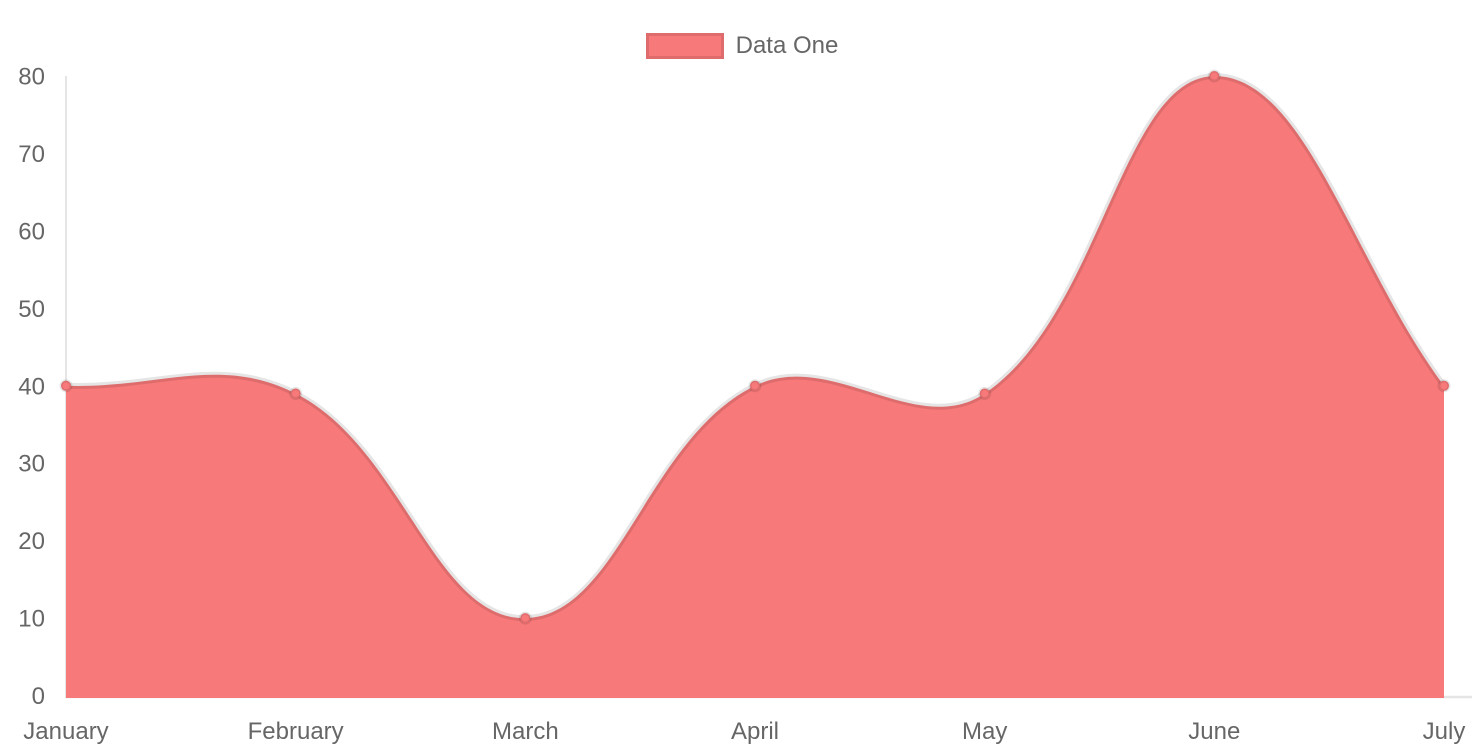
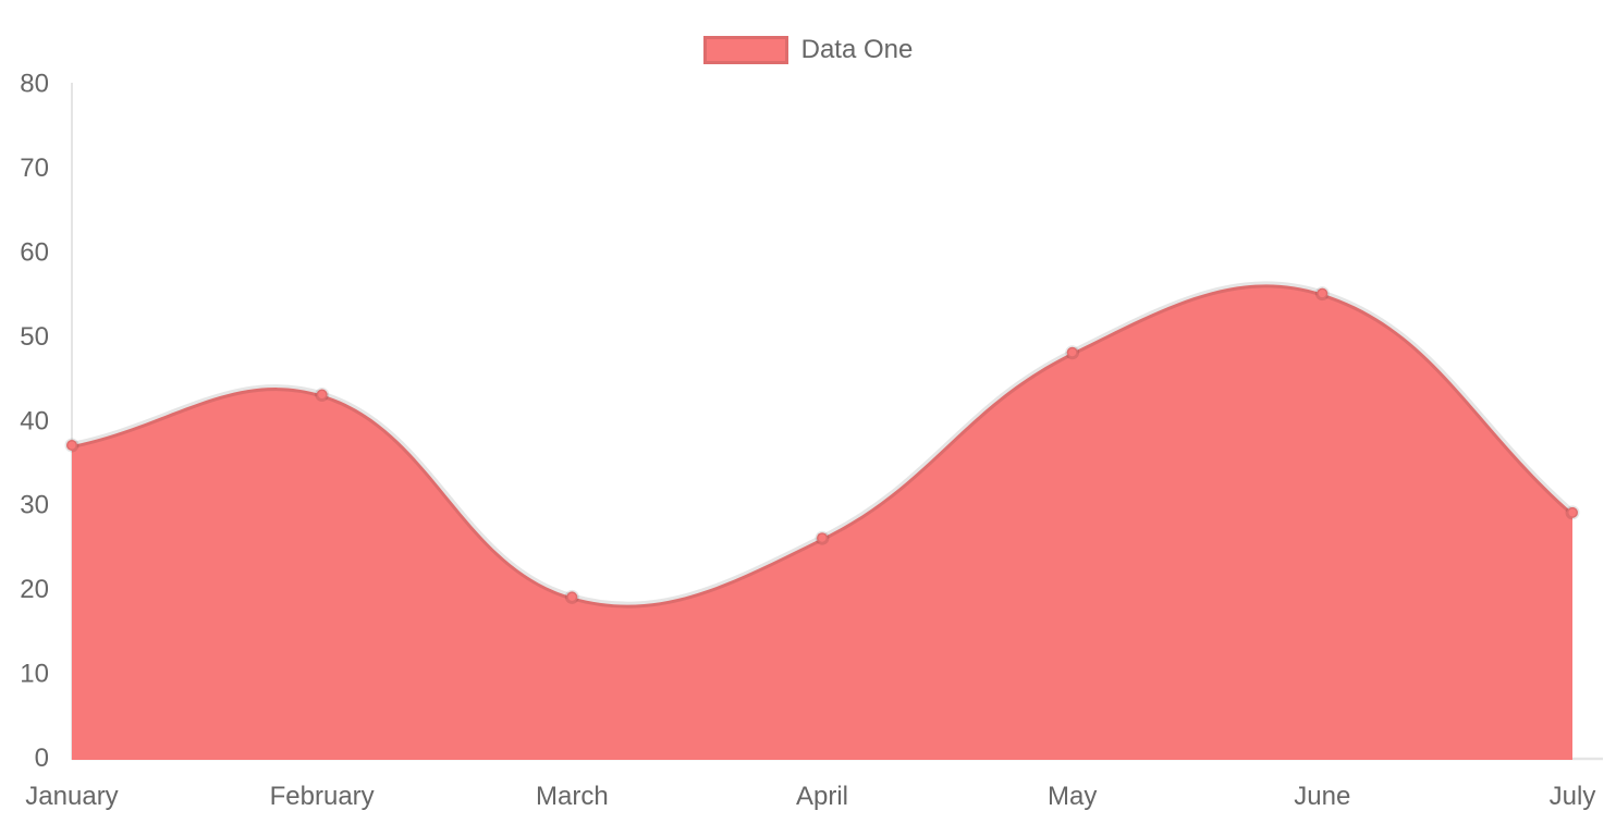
January: 40 -> 37
February: 39 -> 43
March: 10 -> 19
April: 40 -> 26
May: 39 -> 48
June: 80 -> 55
July: 40 -> 29
